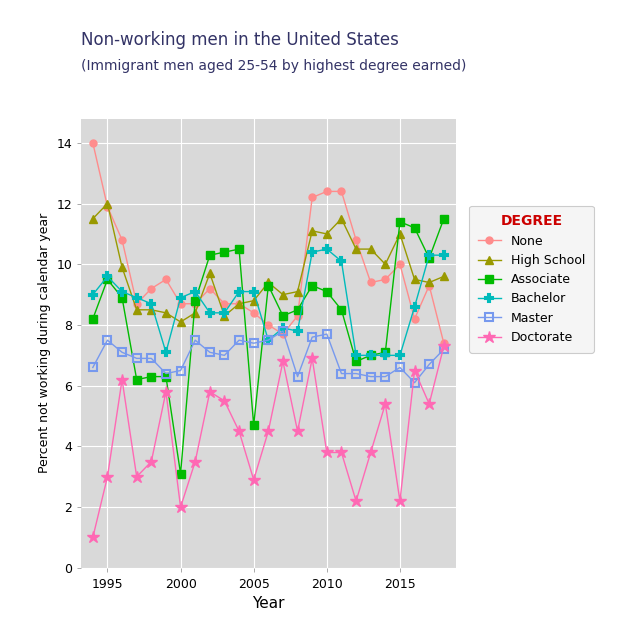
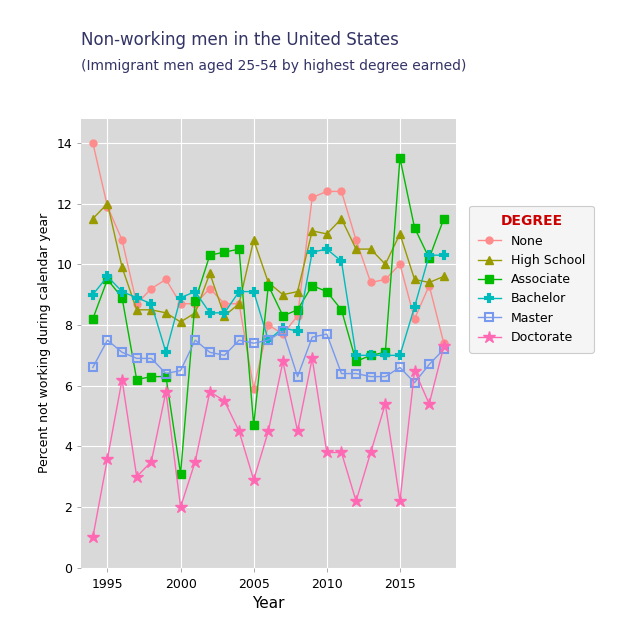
Doctorate/1995: 3.0 -> 3.6
None/2005: 8.4 -> 5.9
High School/2005: 8.8 -> 10.8
Associate/2015: 11.4 -> 13.5
